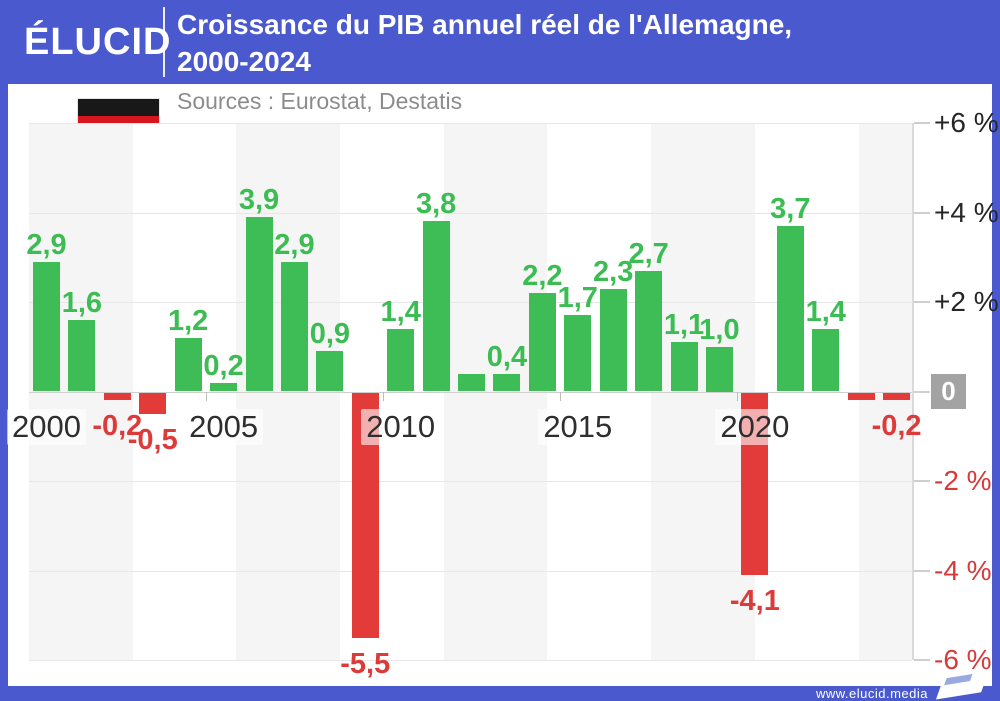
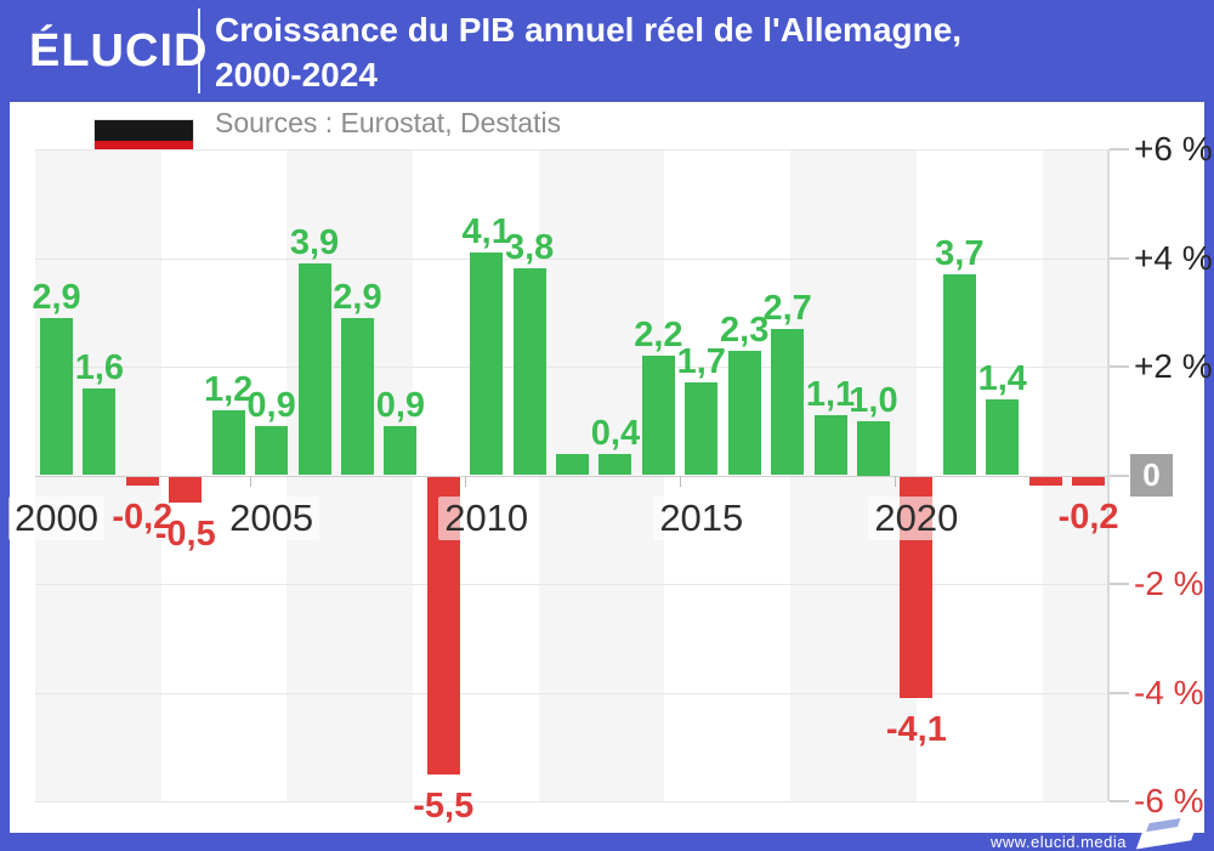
2005: 0,2 -> 0,9
2010: 1,4 -> 4,1
